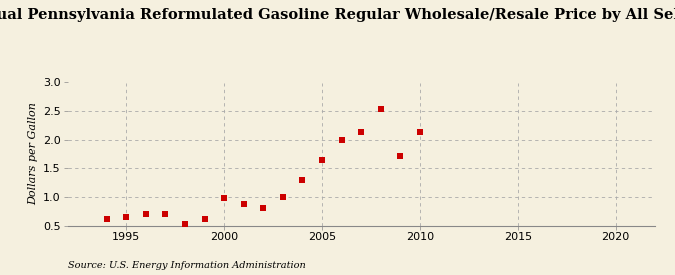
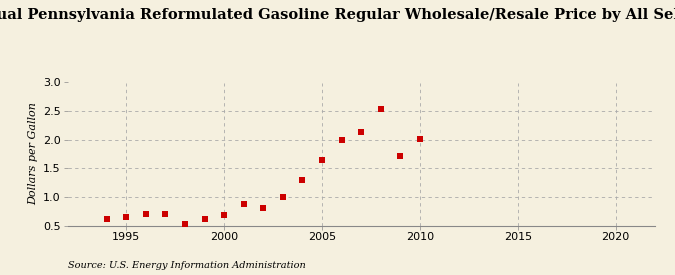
2000: 0.98 -> 0.68
2010: 2.14 -> 2.02
